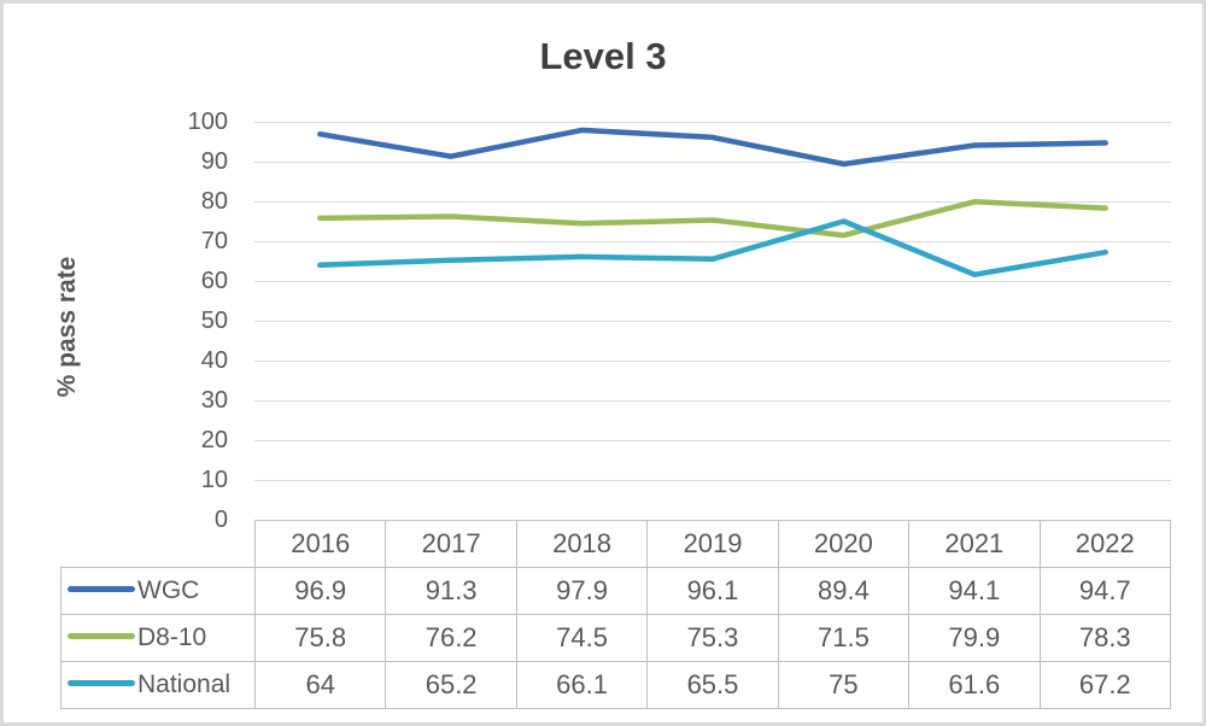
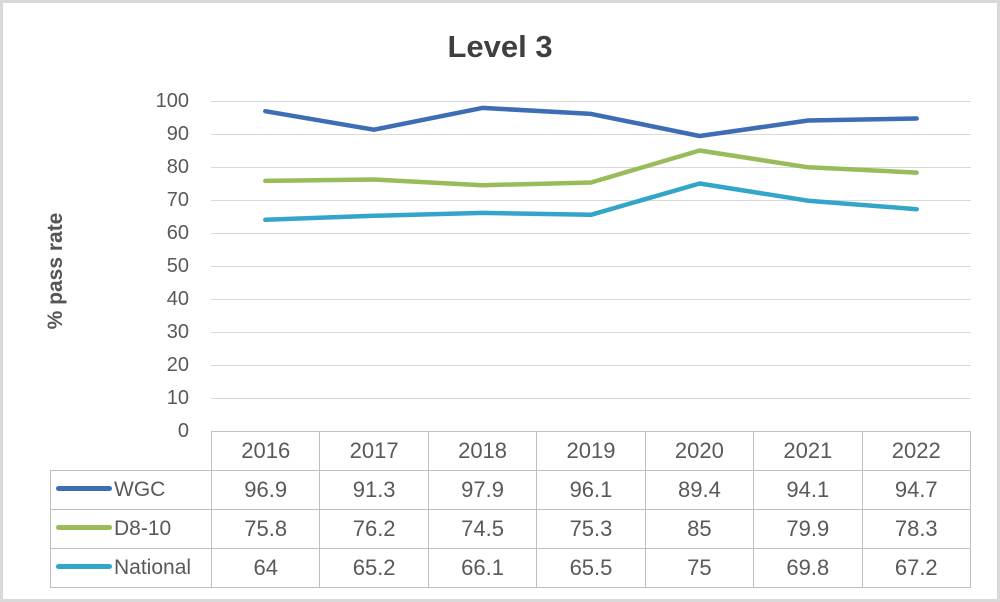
D8-10/2020: 71.5 -> 85
National/2021: 61.6 -> 69.8
